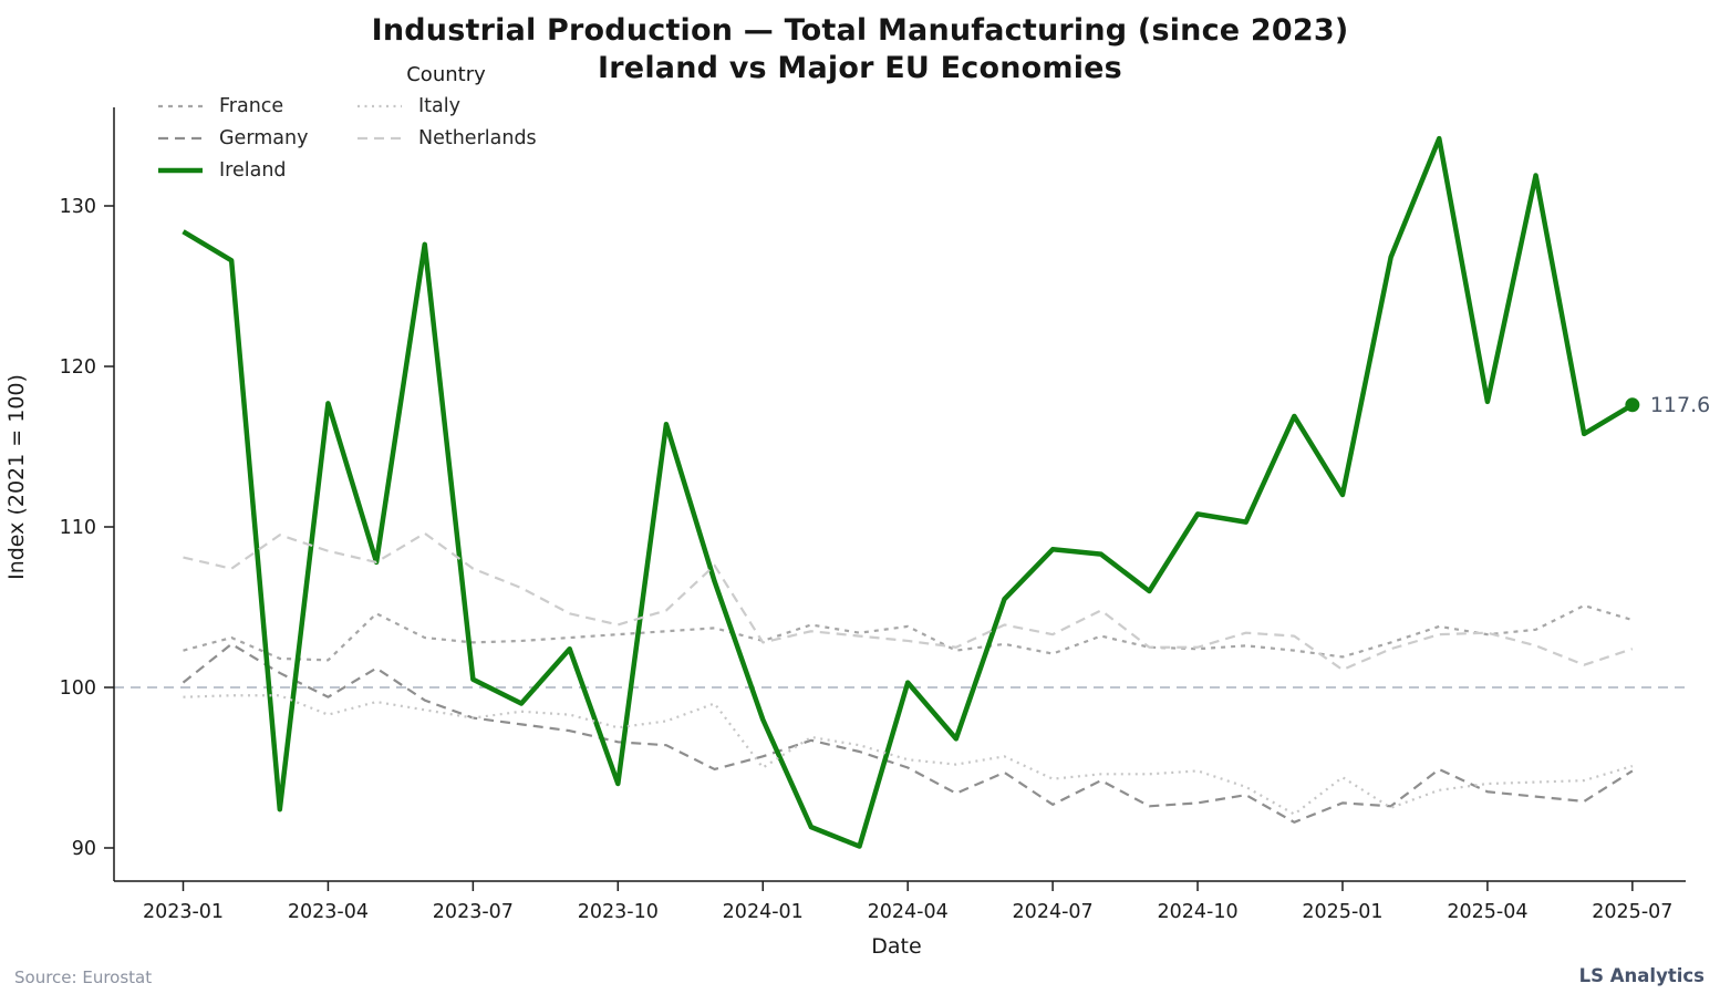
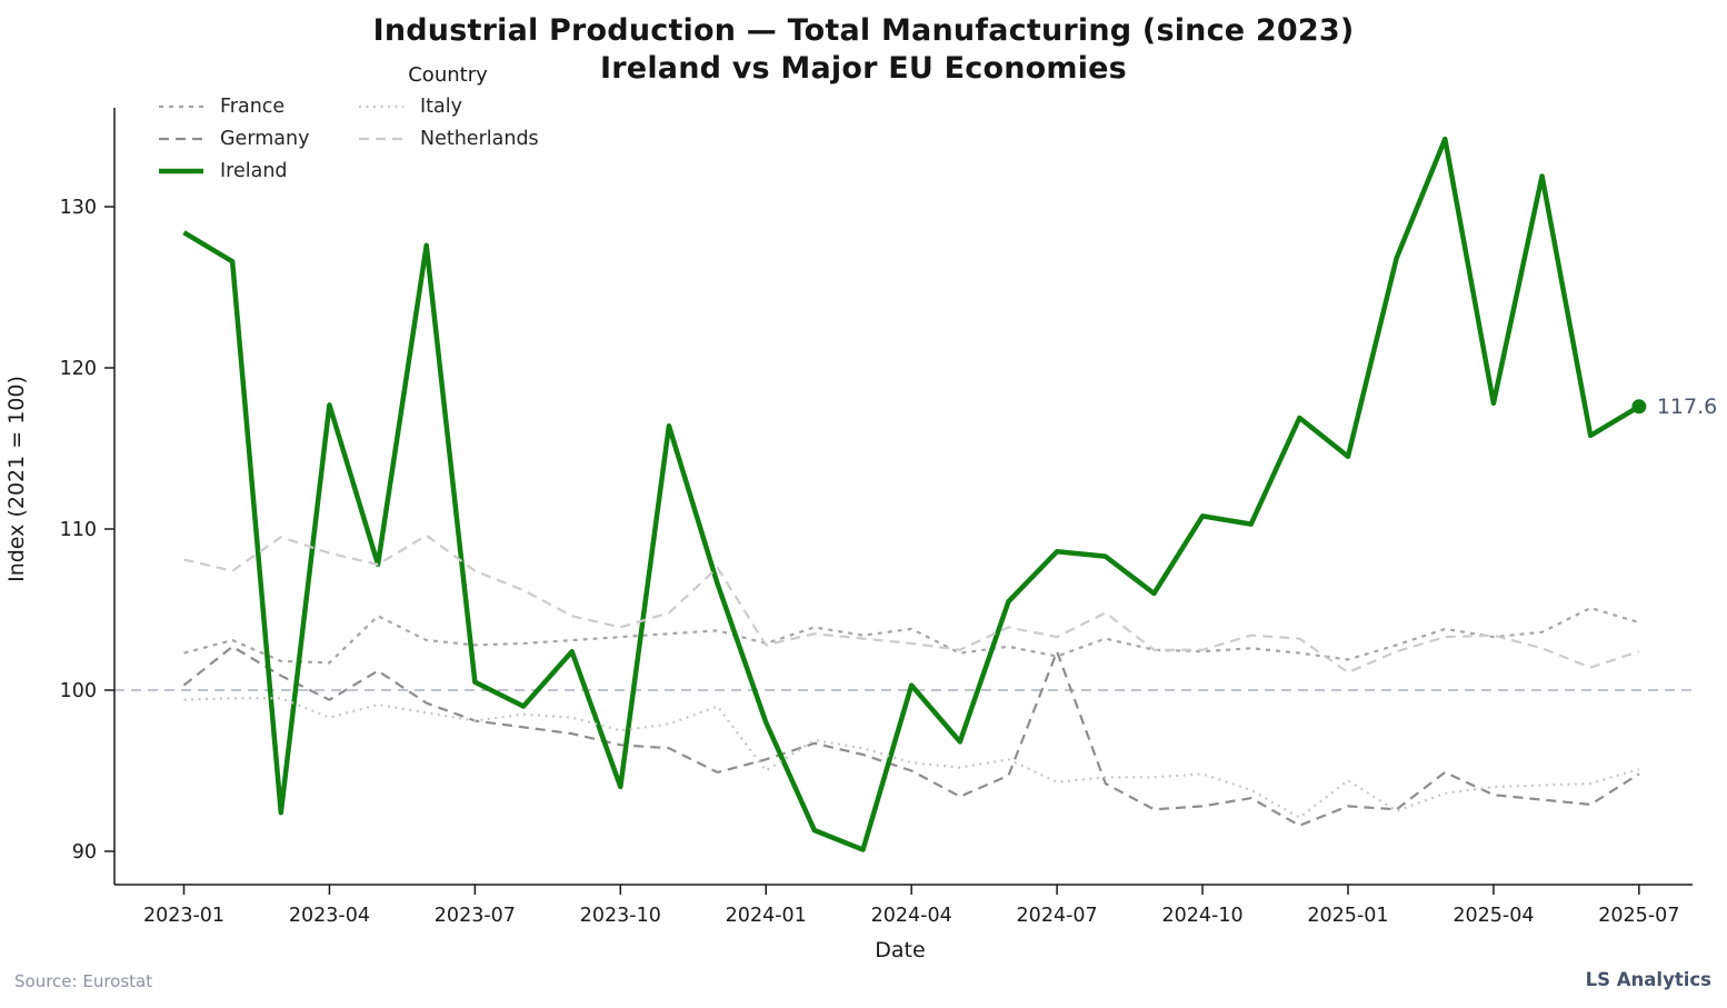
Germany/2024-07: 92.7 -> 102.4
Ireland/2025-01: 112.0 -> 114.5
